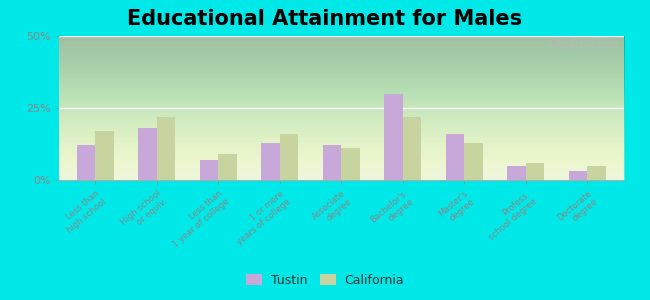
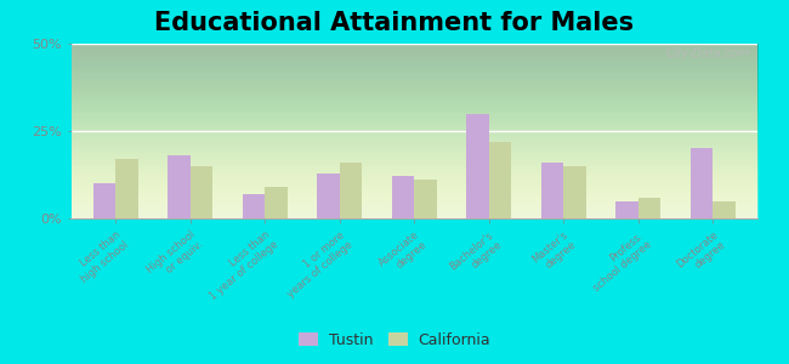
Tustin/Less than high school: 12% -> 10%
California/High school or equiv.: 22% -> 15%
California/Master's degree: 13% -> 15%
Tustin/Doctorate degree: 3% -> 20%
